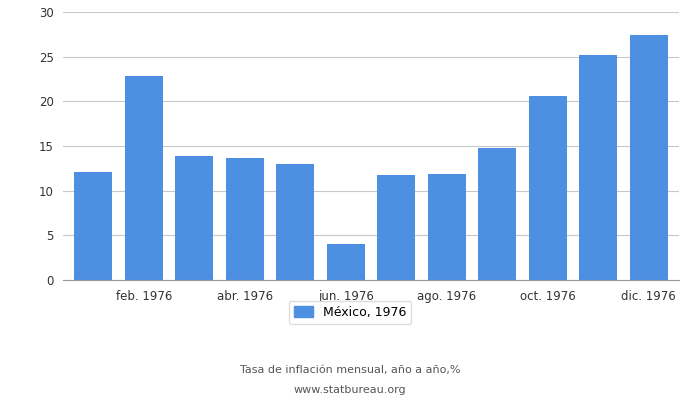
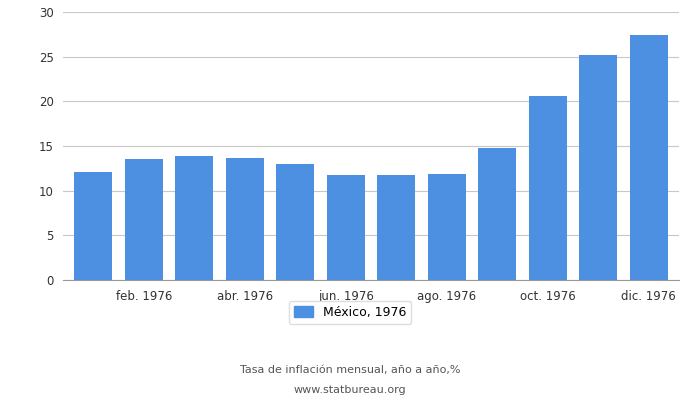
feb. 1976: 22.8 -> 13.5
jun. 1976: 4.0 -> 11.7
